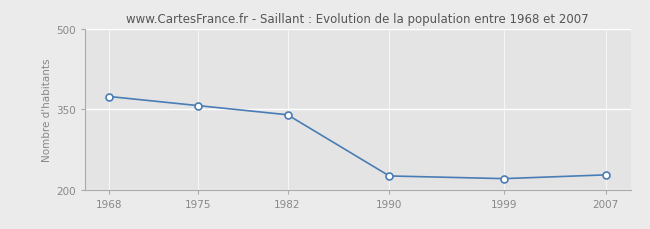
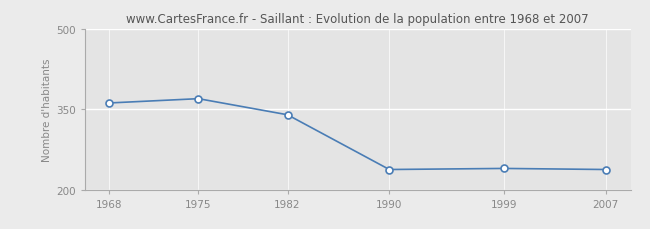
1968: 374 -> 362
1975: 357 -> 370
1990: 226 -> 238
1999: 221 -> 240
2007: 228 -> 238
